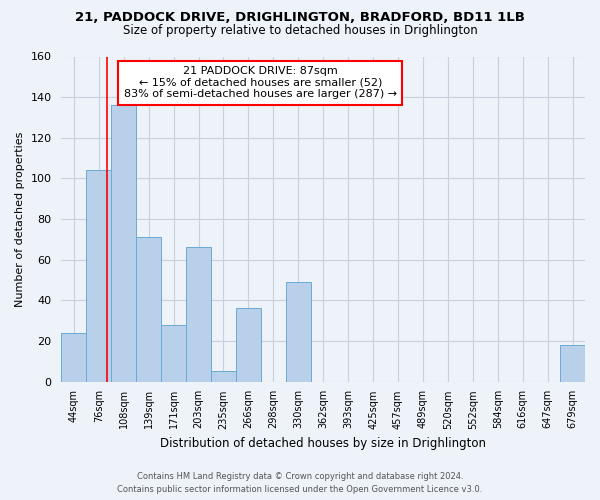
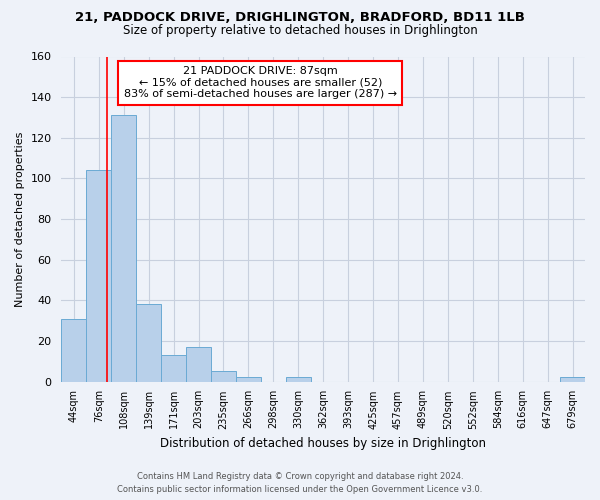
44sqm: 24 -> 31
108sqm: 136 -> 131
139sqm: 71 -> 38
171sqm: 28 -> 13
203sqm: 66 -> 17
266sqm: 36 -> 2
330sqm: 49 -> 2
679sqm: 18 -> 2
